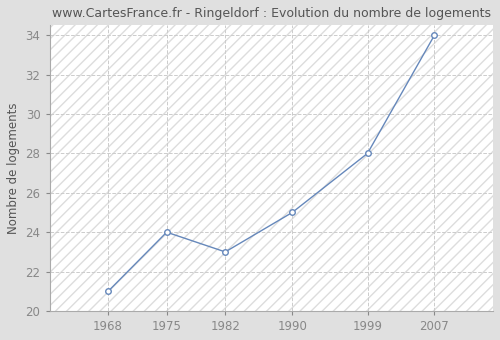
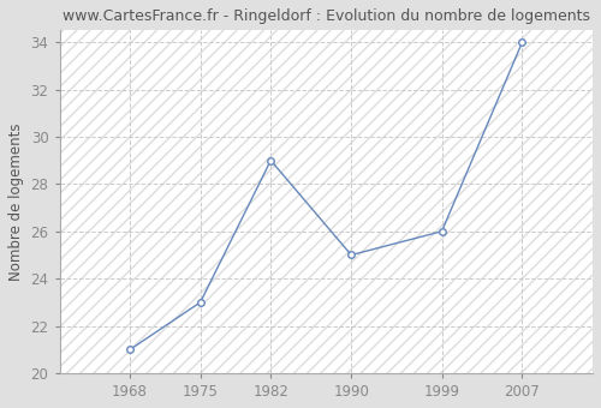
1975: 24 -> 23
1982: 23 -> 29
1999: 28 -> 26
